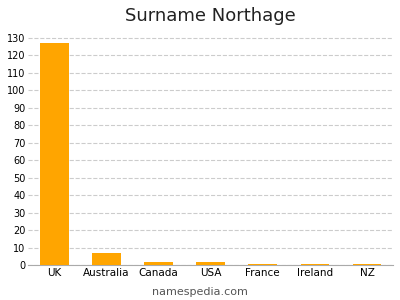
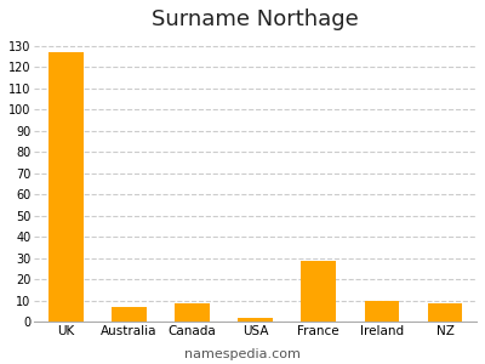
Canada: 2 -> 9
France: 1 -> 29
Ireland: 1 -> 10
NZ: 1 -> 9
